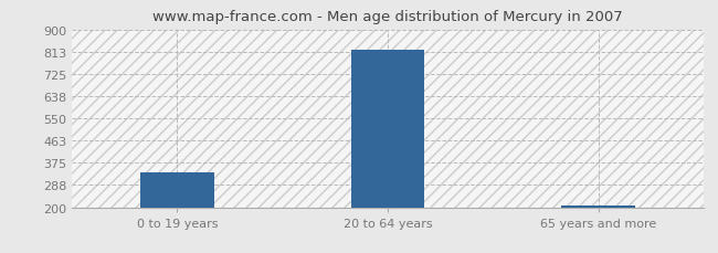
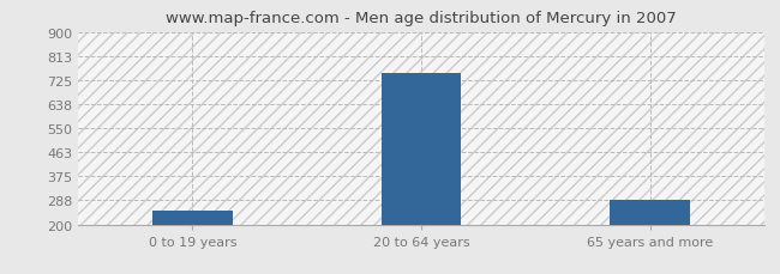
0 to 19 years: 338 -> 250
20 to 64 years: 820 -> 750
65 years and more: 205 -> 290
